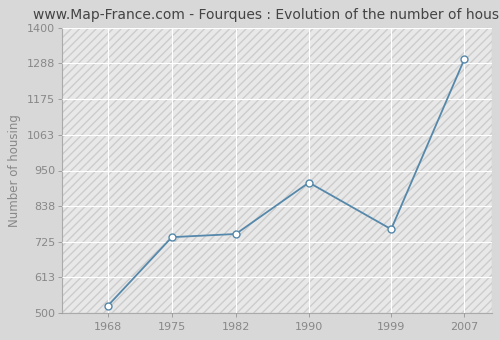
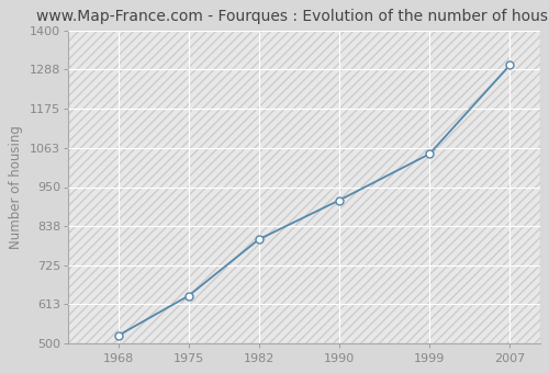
1975: 740 -> 638
1982: 750 -> 800
1999: 765 -> 1045
